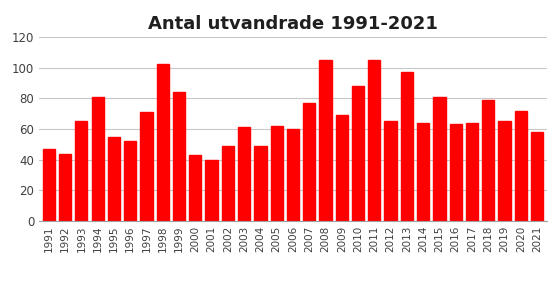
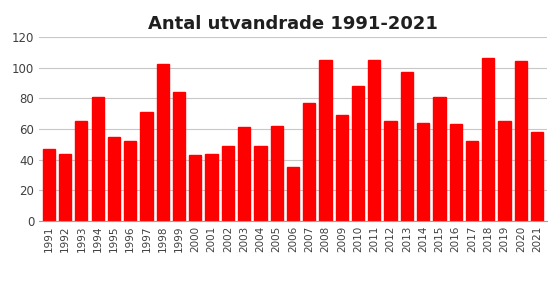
2001: 40 -> 44
2006: 60 -> 35
2017: 64 -> 52
2018: 79 -> 106
2020: 72 -> 104
